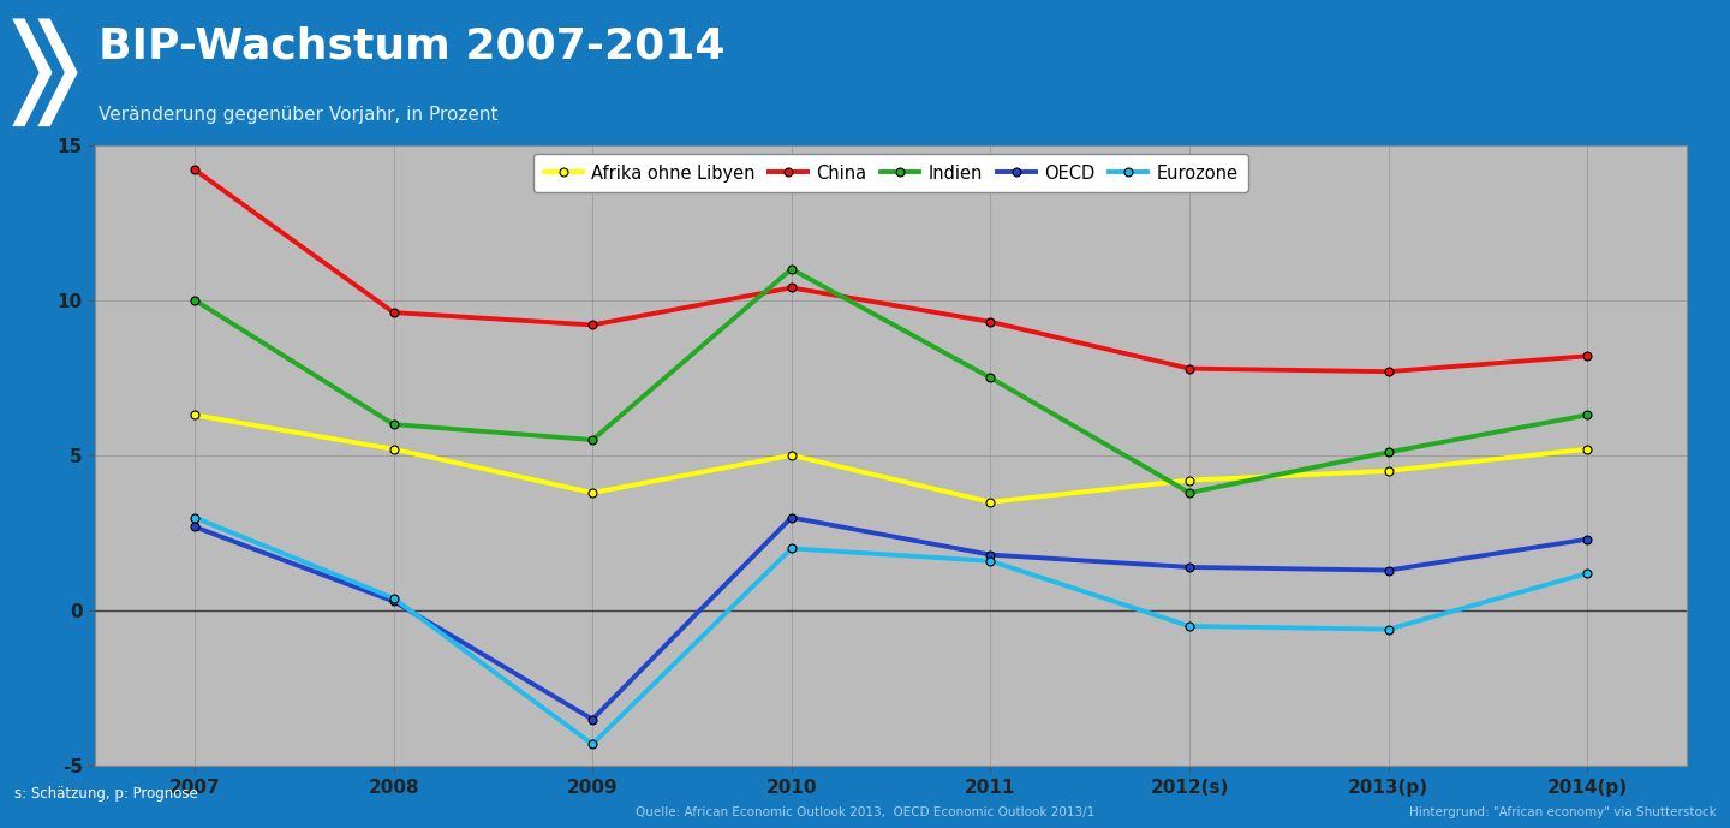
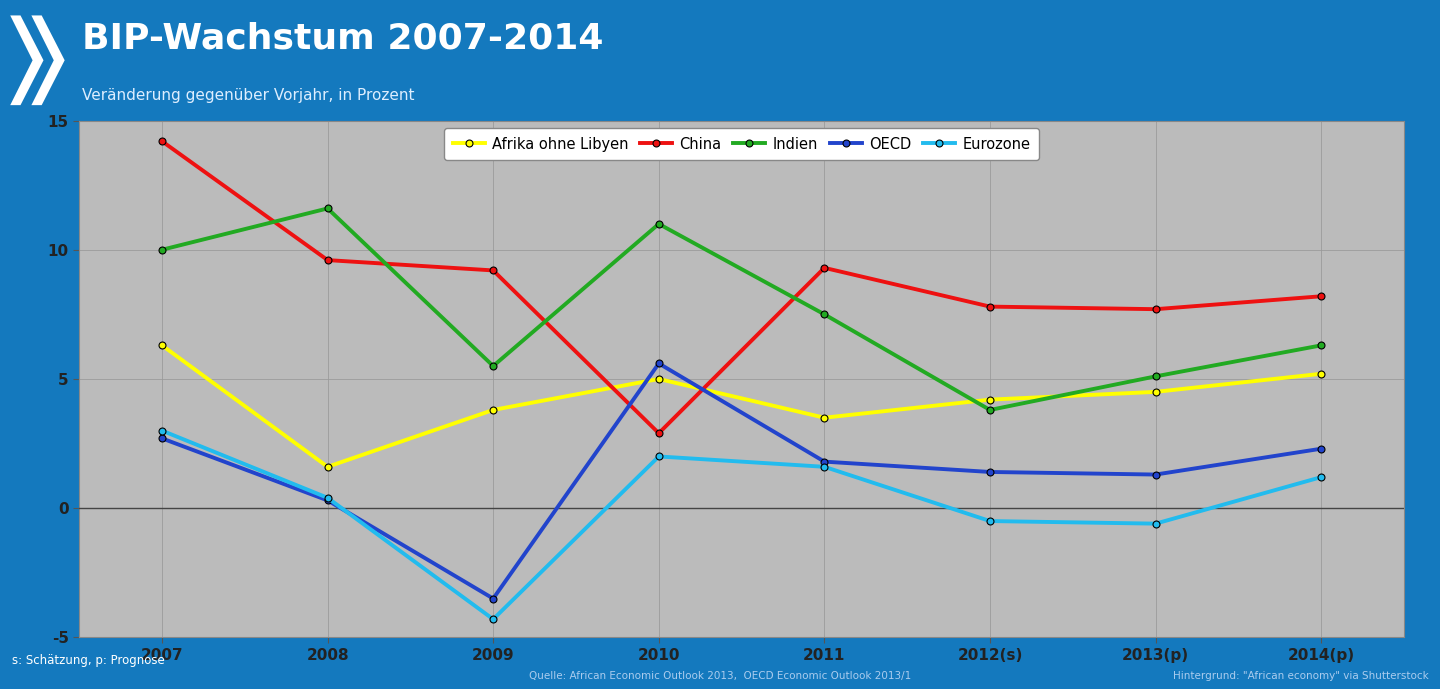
Afrika ohne Libyen/2008: 5.2 -> 1.6
Indien/2008: 6.0 -> 11.6
China/2010: 10.4 -> 2.9
OECD/2010: 3.0 -> 5.6
